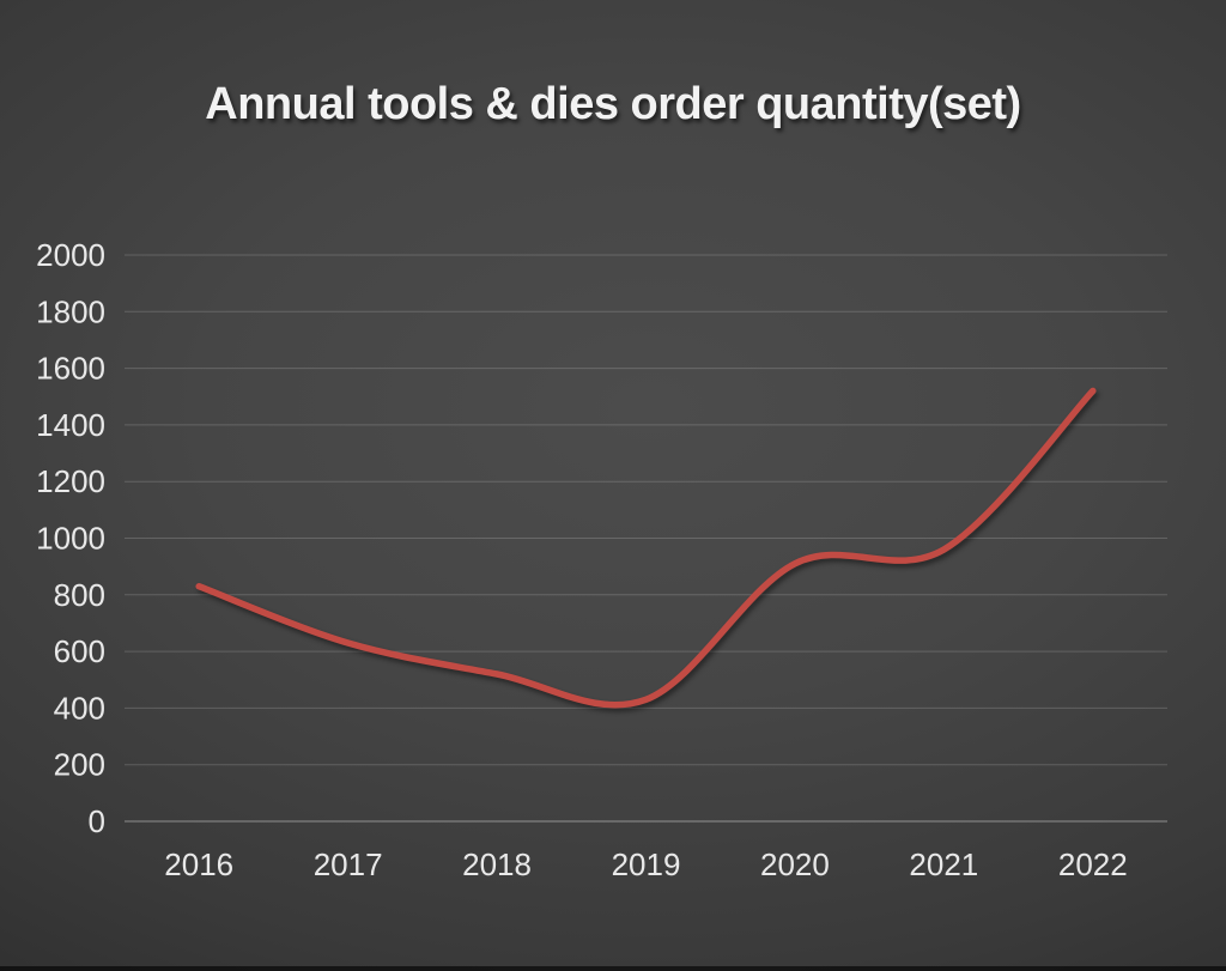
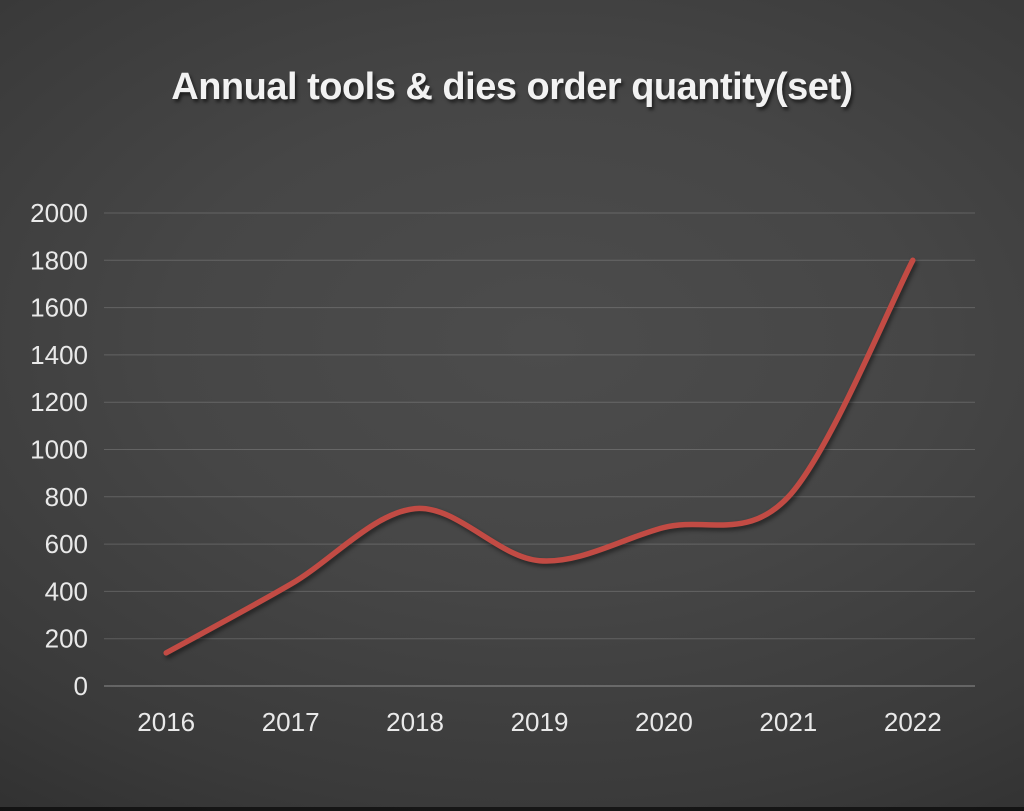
2016: 830 -> 140
2017: 630 -> 430
2018: 520 -> 750
2019: 430 -> 530
2020: 910 -> 670
2021: 960 -> 800
2022: 1520 -> 1800
